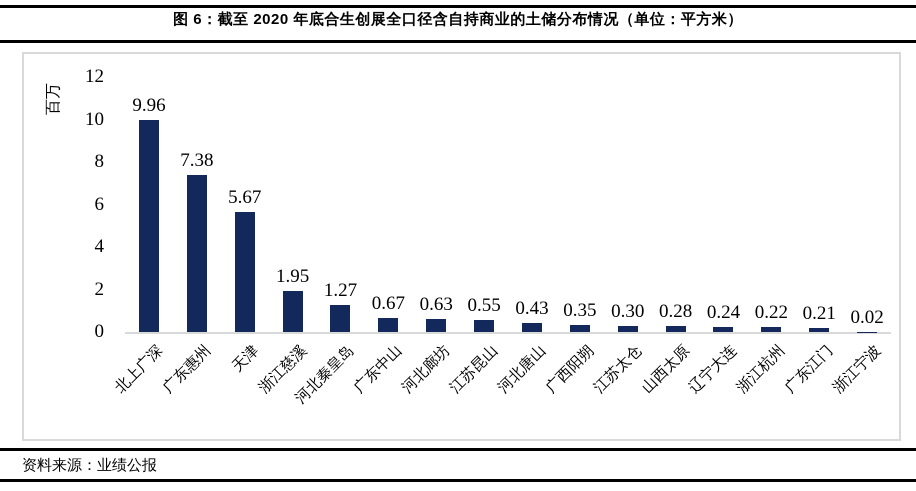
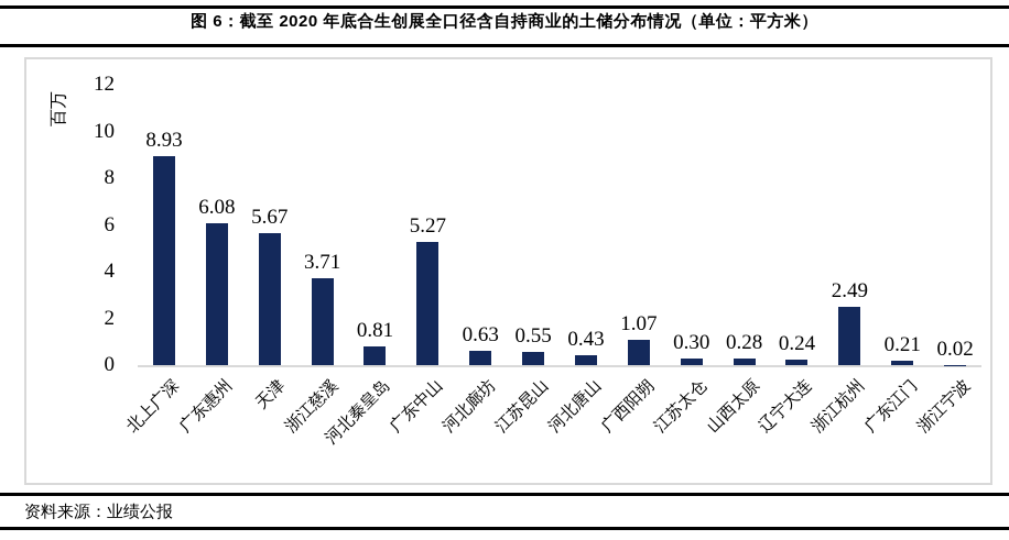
北上广深: 9.96 -> 8.93
广东惠州: 7.38 -> 6.08
浙江慈溪: 1.95 -> 3.71
河北秦皇岛: 1.27 -> 0.81
广东中山: 0.67 -> 5.27
广西阳朔: 0.35 -> 1.07
浙江杭州: 0.22 -> 2.49
